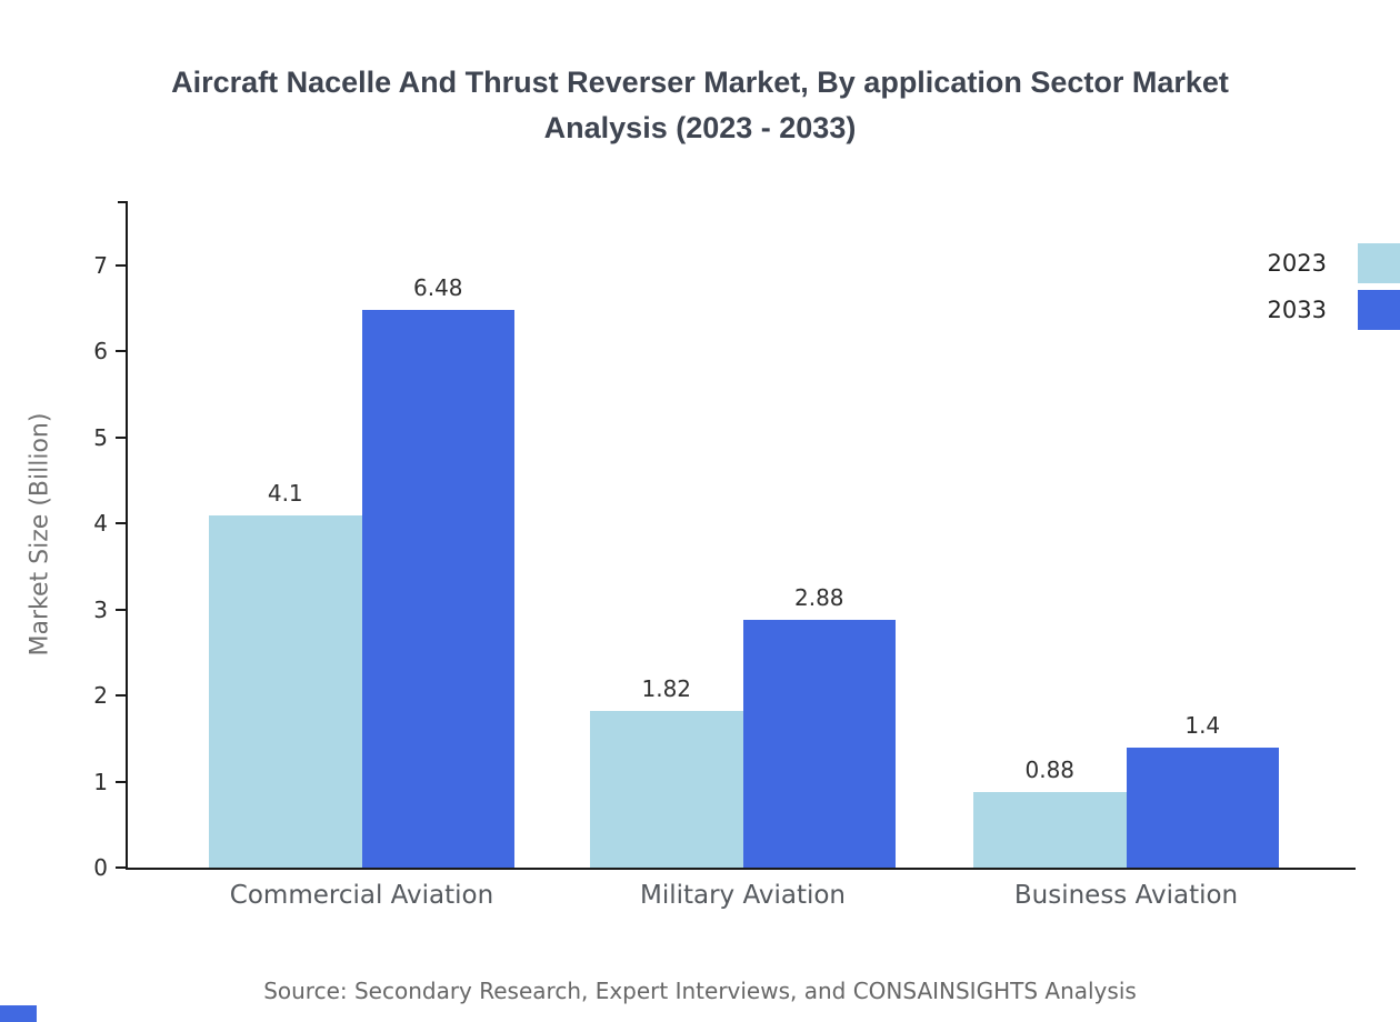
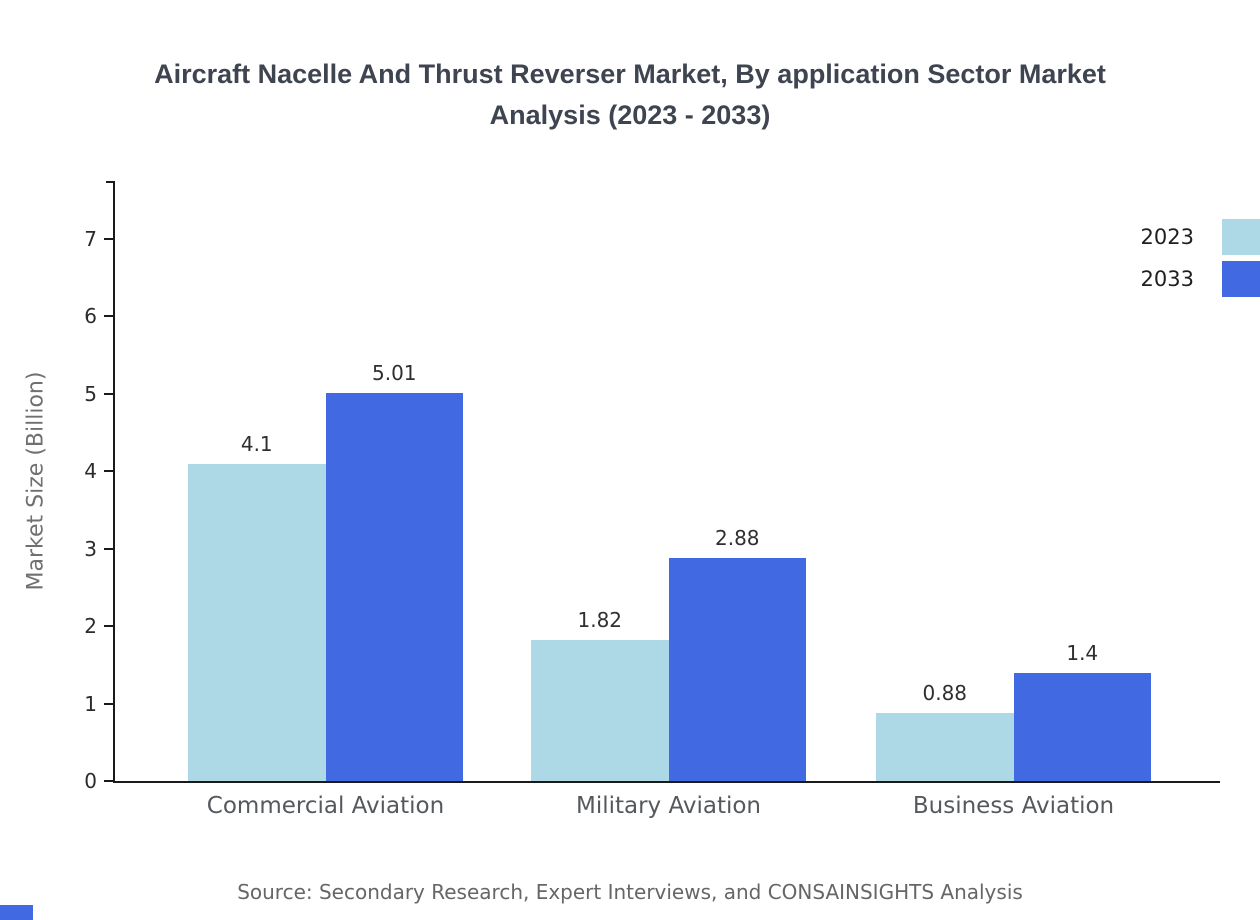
2033/Commercial Aviation: 6.48 -> 5.01
